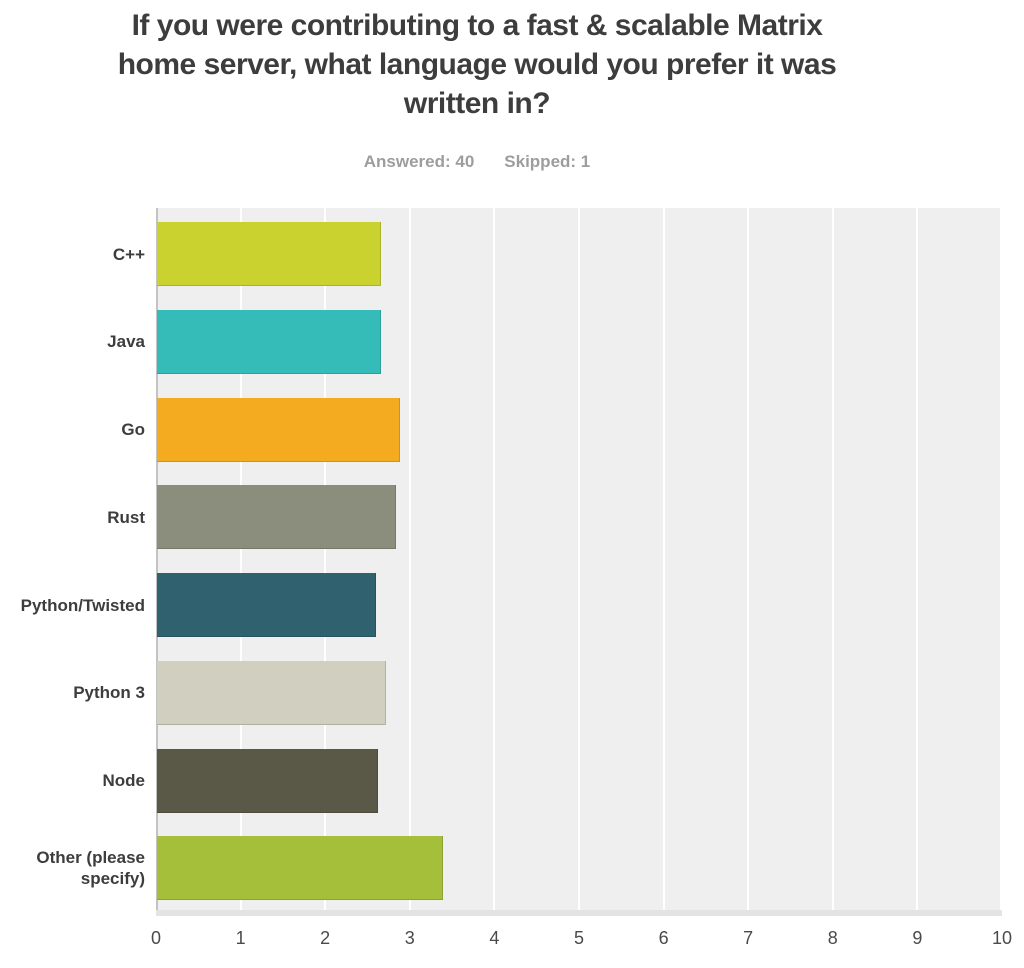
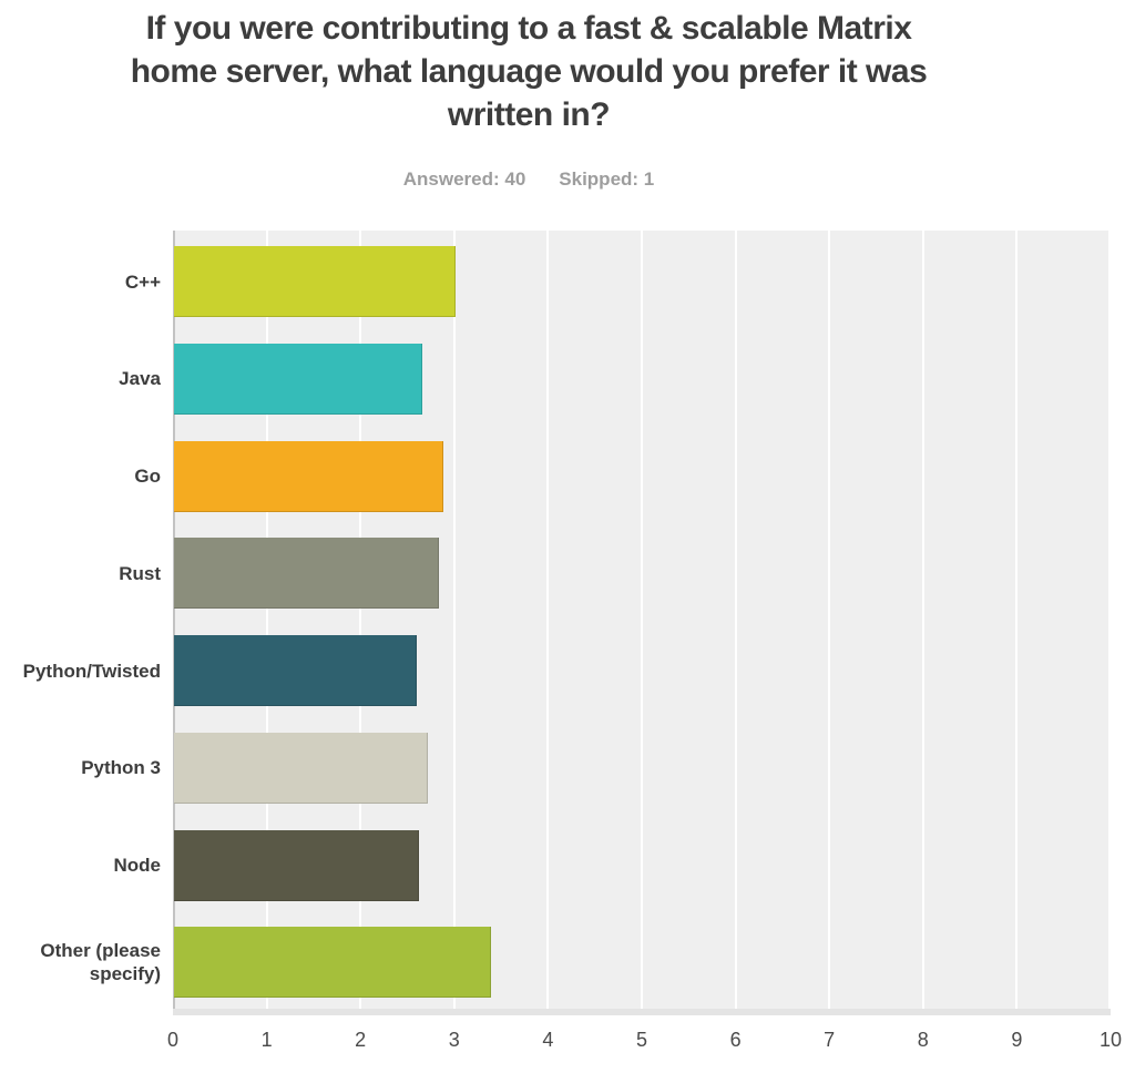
C++: 2.6 -> 3.0
